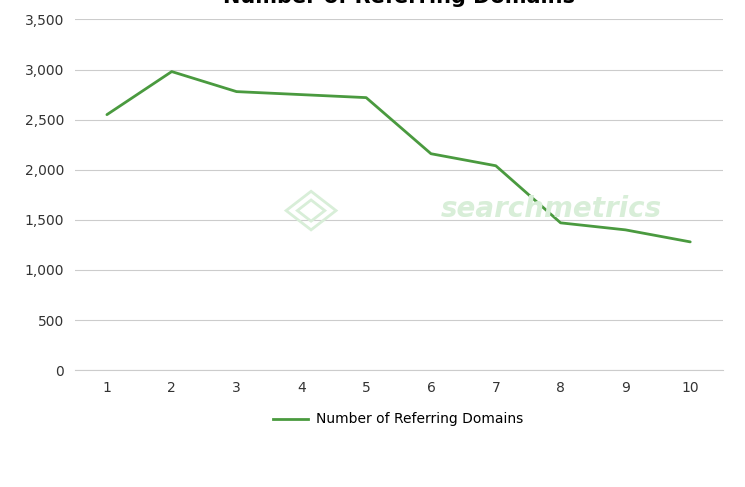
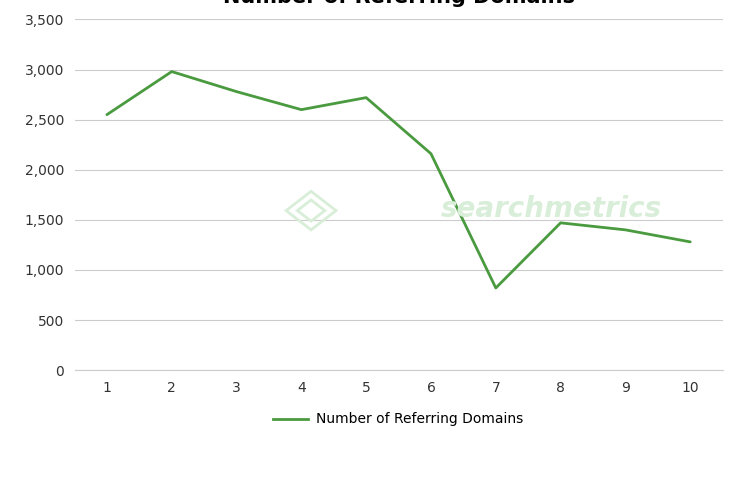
4: 2,750 -> 2,600
7: 2,040 -> 820
